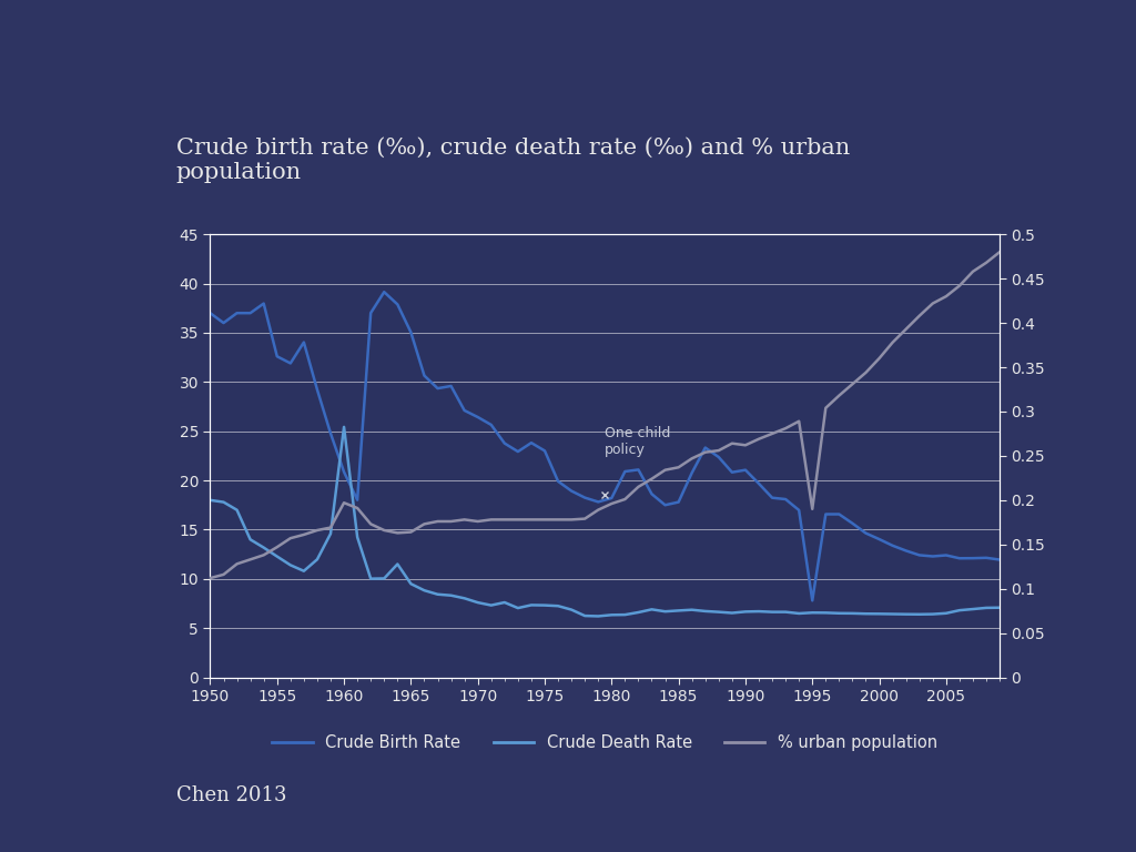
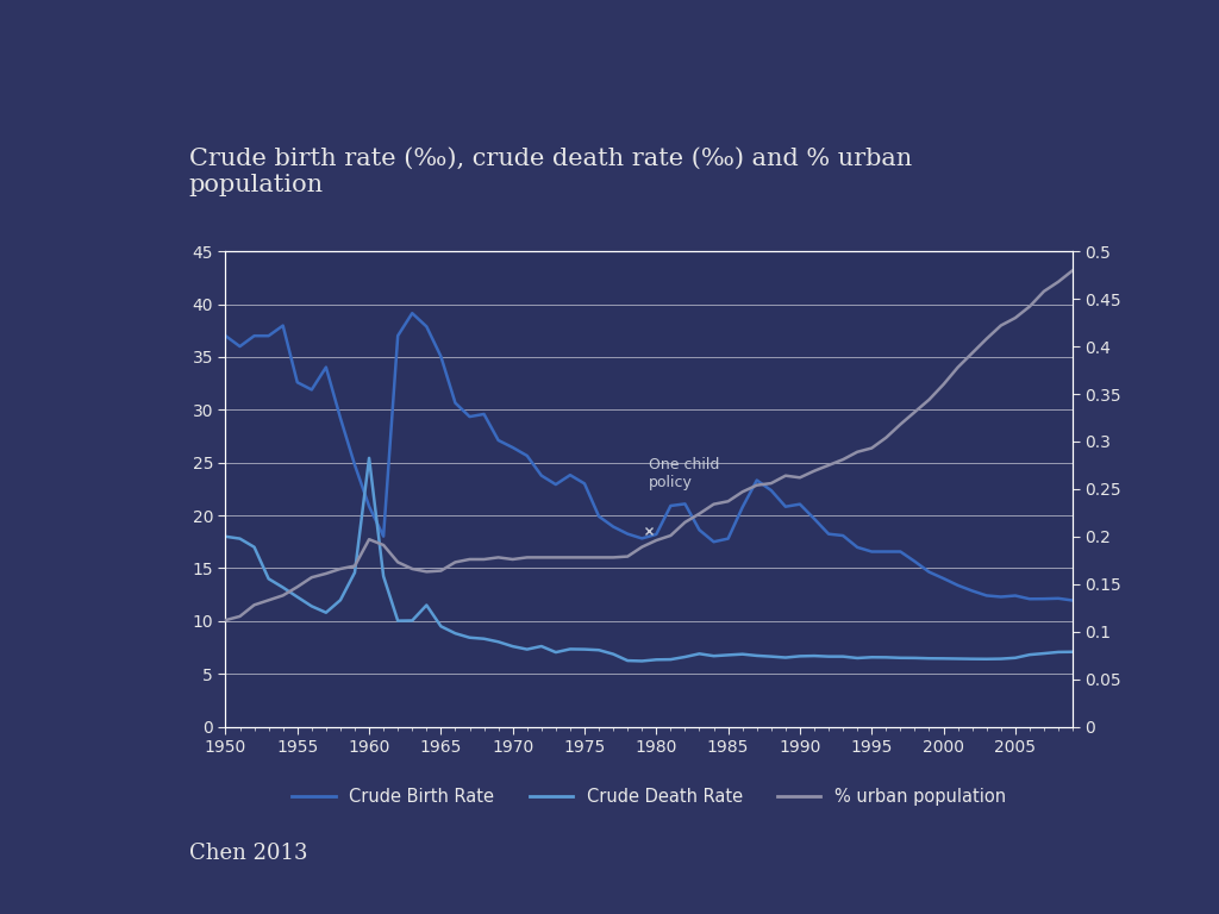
Crude Birth Rate/1995: 7.8 -> 16.6
% urban population/1995: 0.190 -> 0.293
